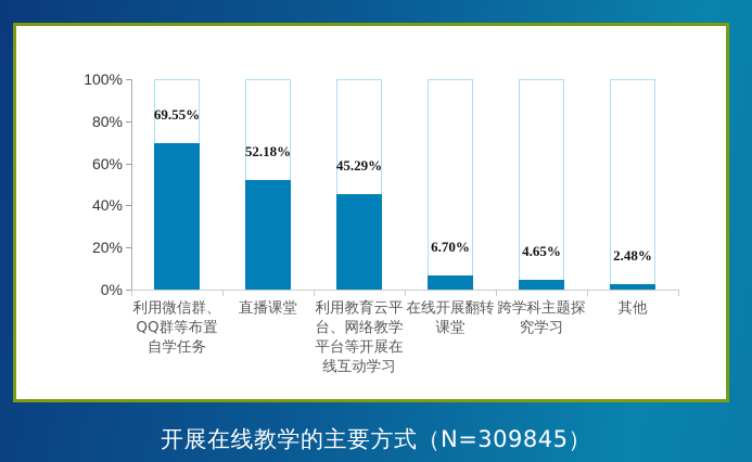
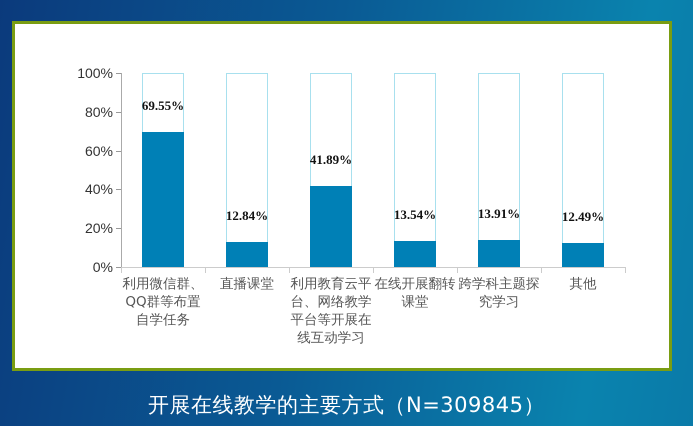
直播课堂: 52.18% -> 12.84%
利用教育云平台、网络教学平台等开展在线互动学习: 45.29% -> 41.89%
在线开展翻转课堂: 6.70% -> 13.54%
跨学科主题探究学习: 4.65% -> 13.91%
其他: 2.48% -> 12.49%
